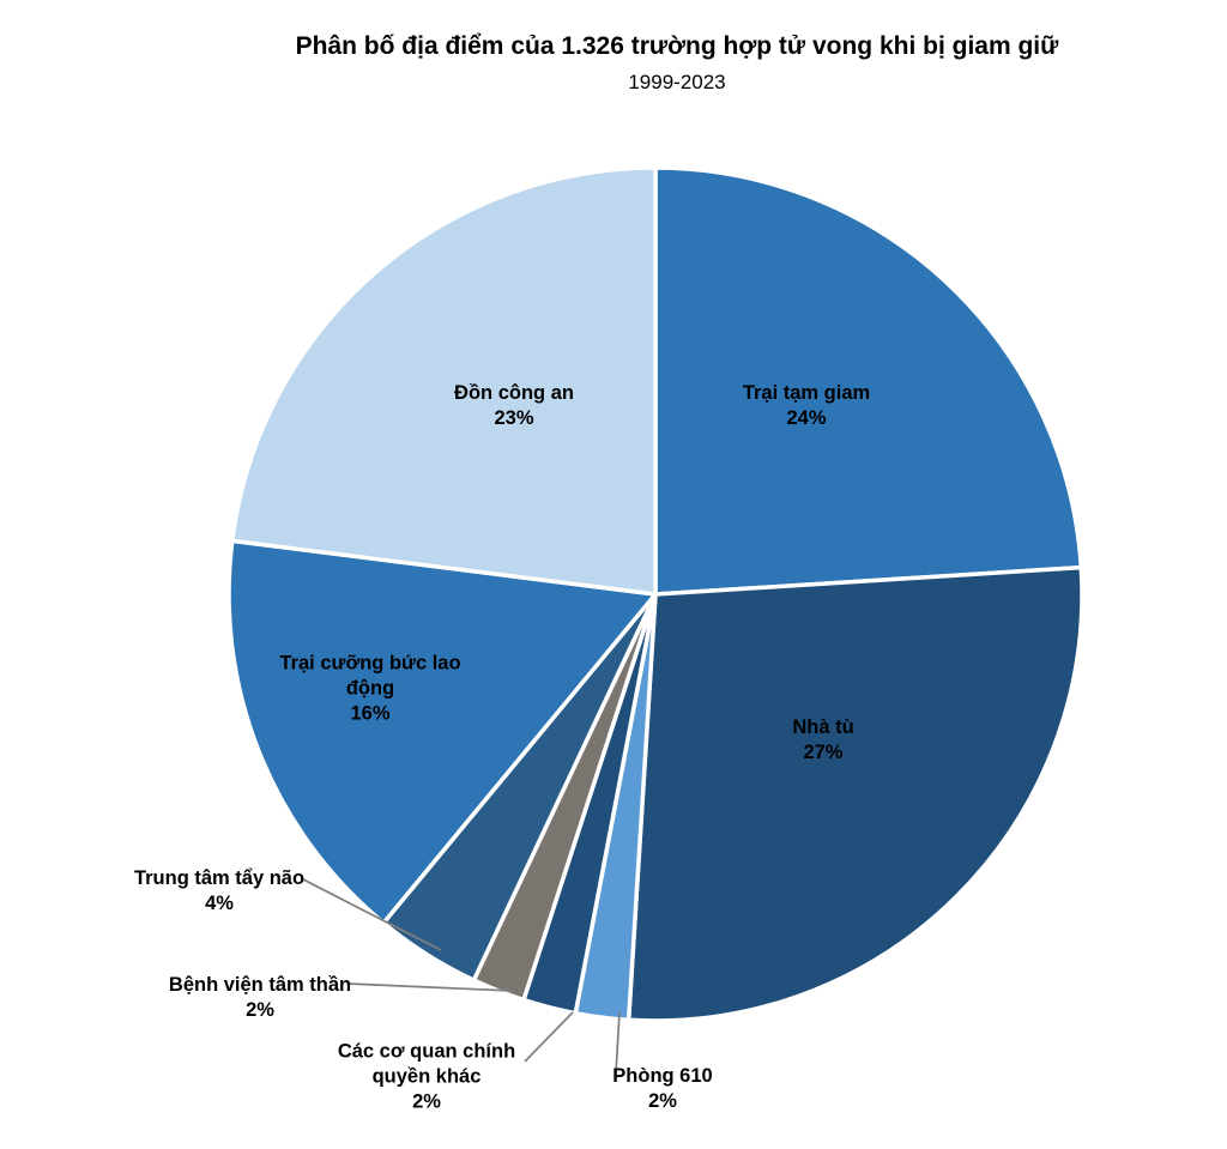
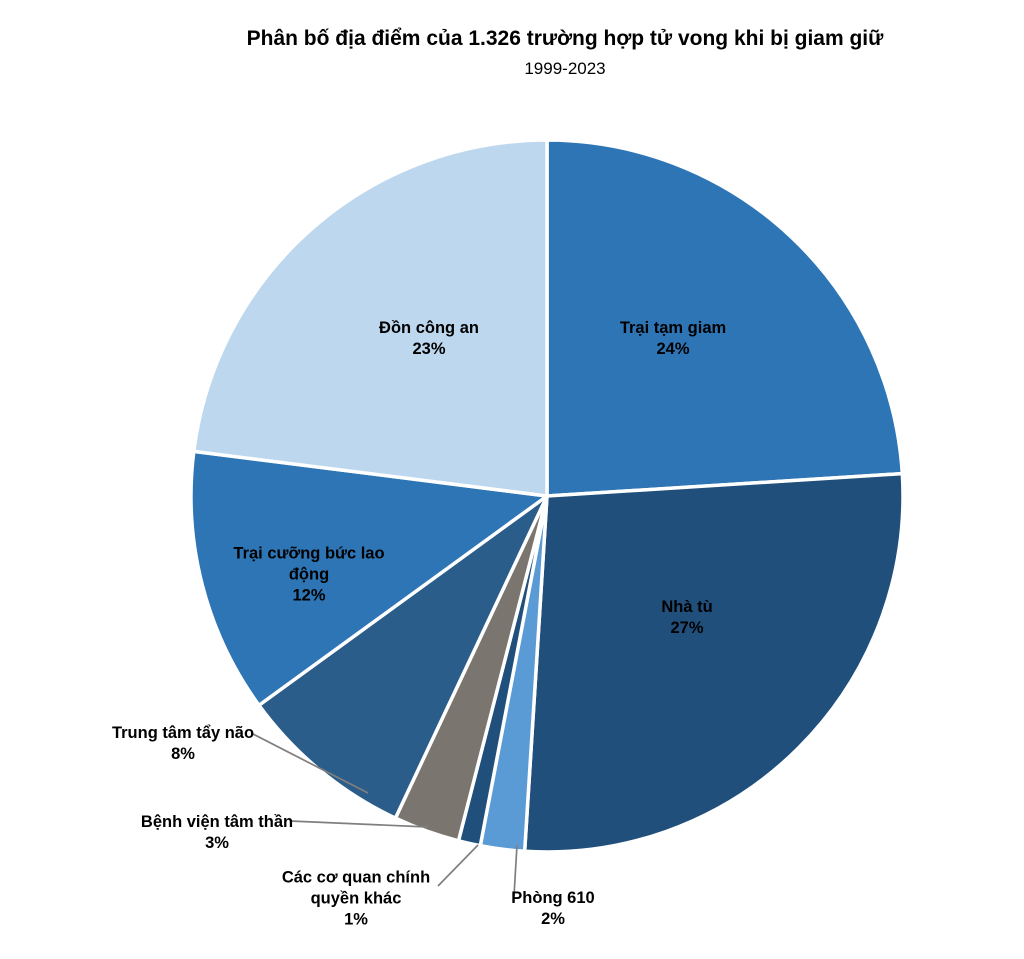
Các cơ quan chính quyền khác: 2% -> 1%
Bệnh viện tâm thần: 2% -> 3%
Trung tâm tẩy não: 4% -> 8%
Trại cưỡng bức lao động: 16% -> 12%
